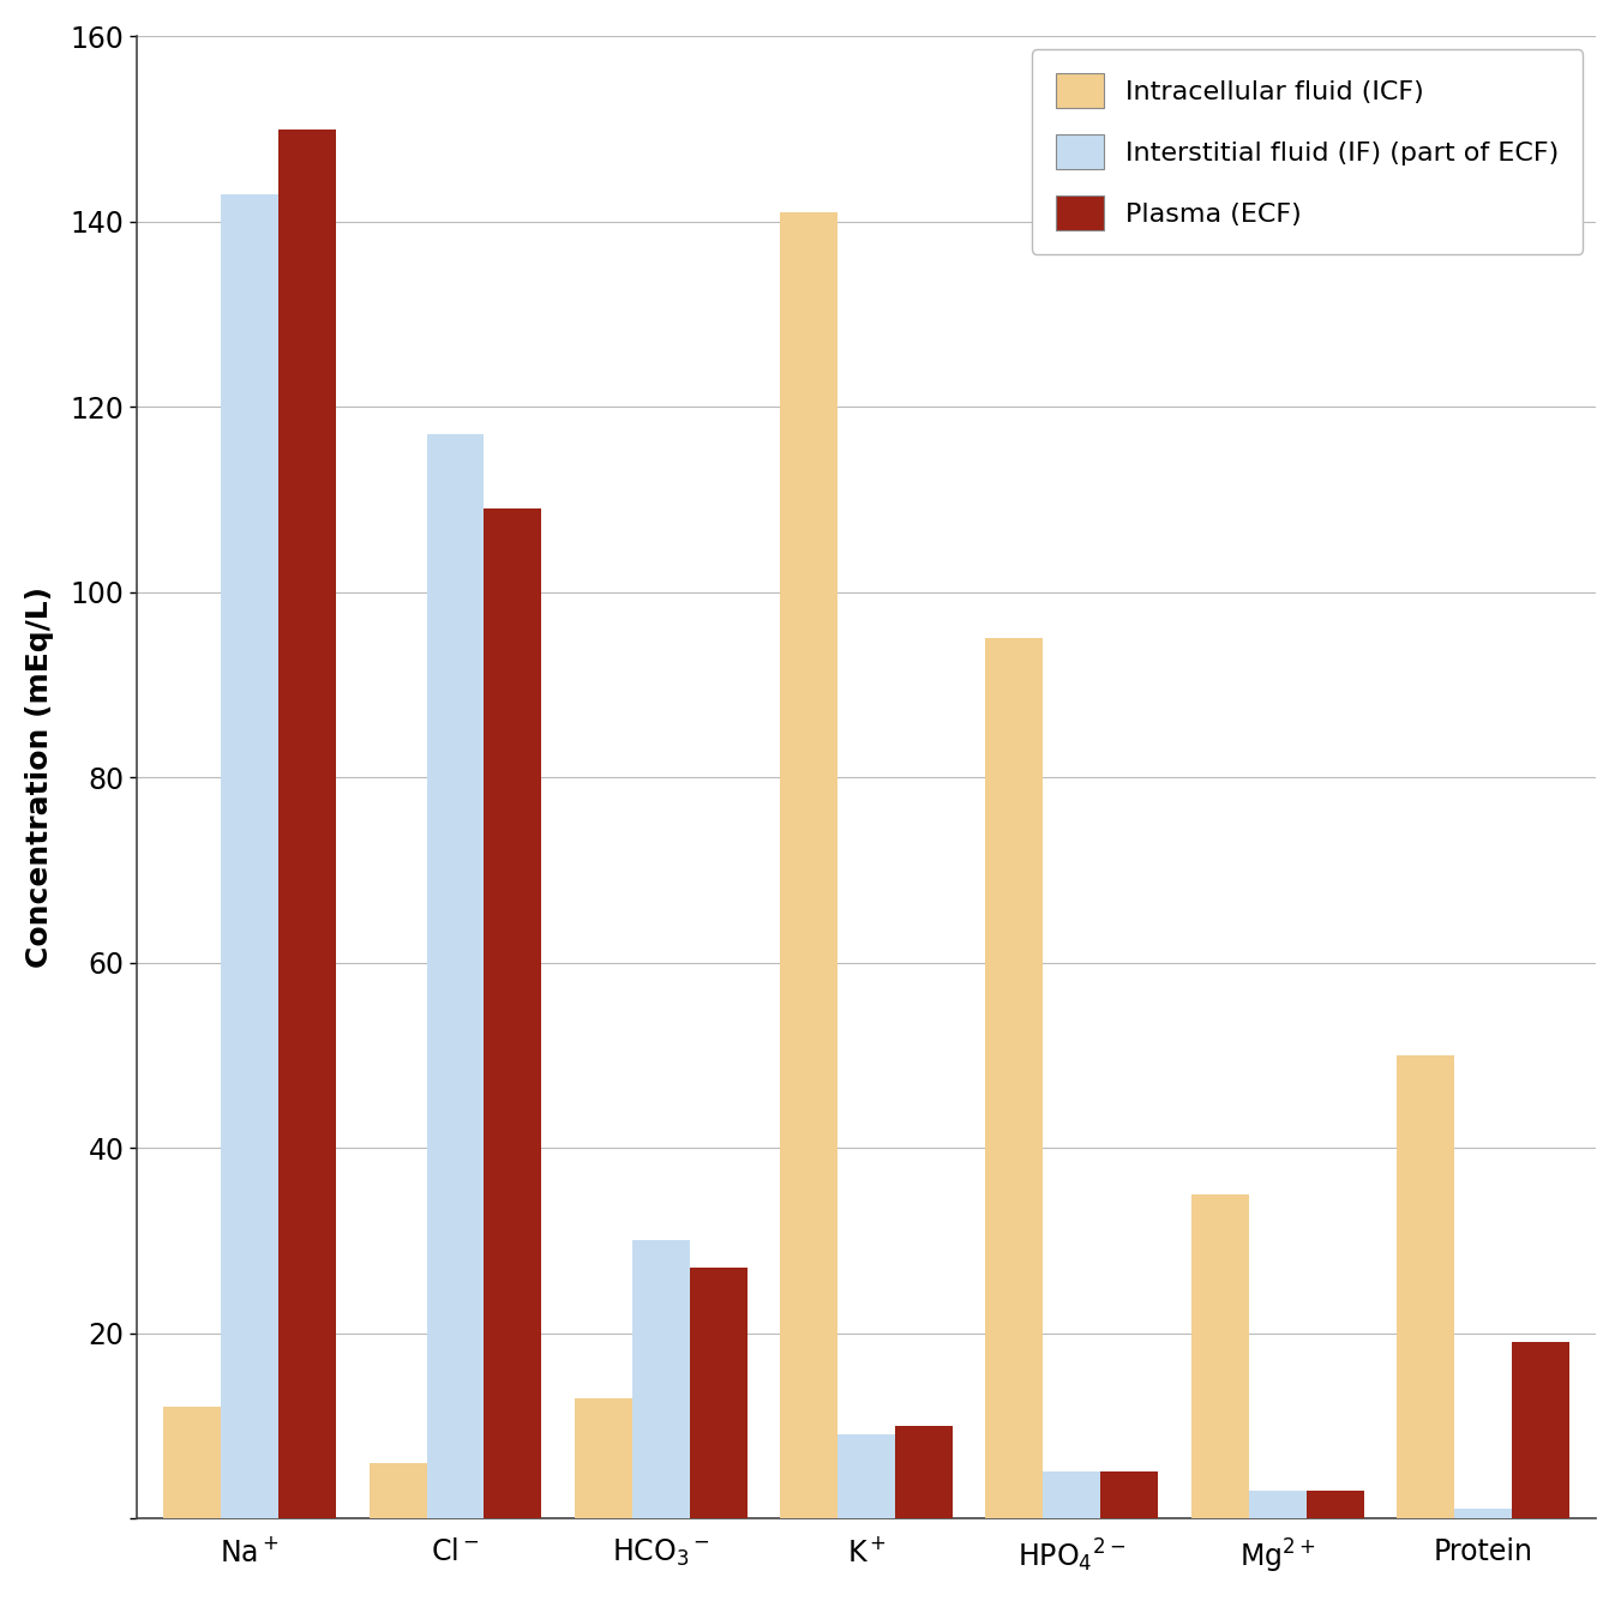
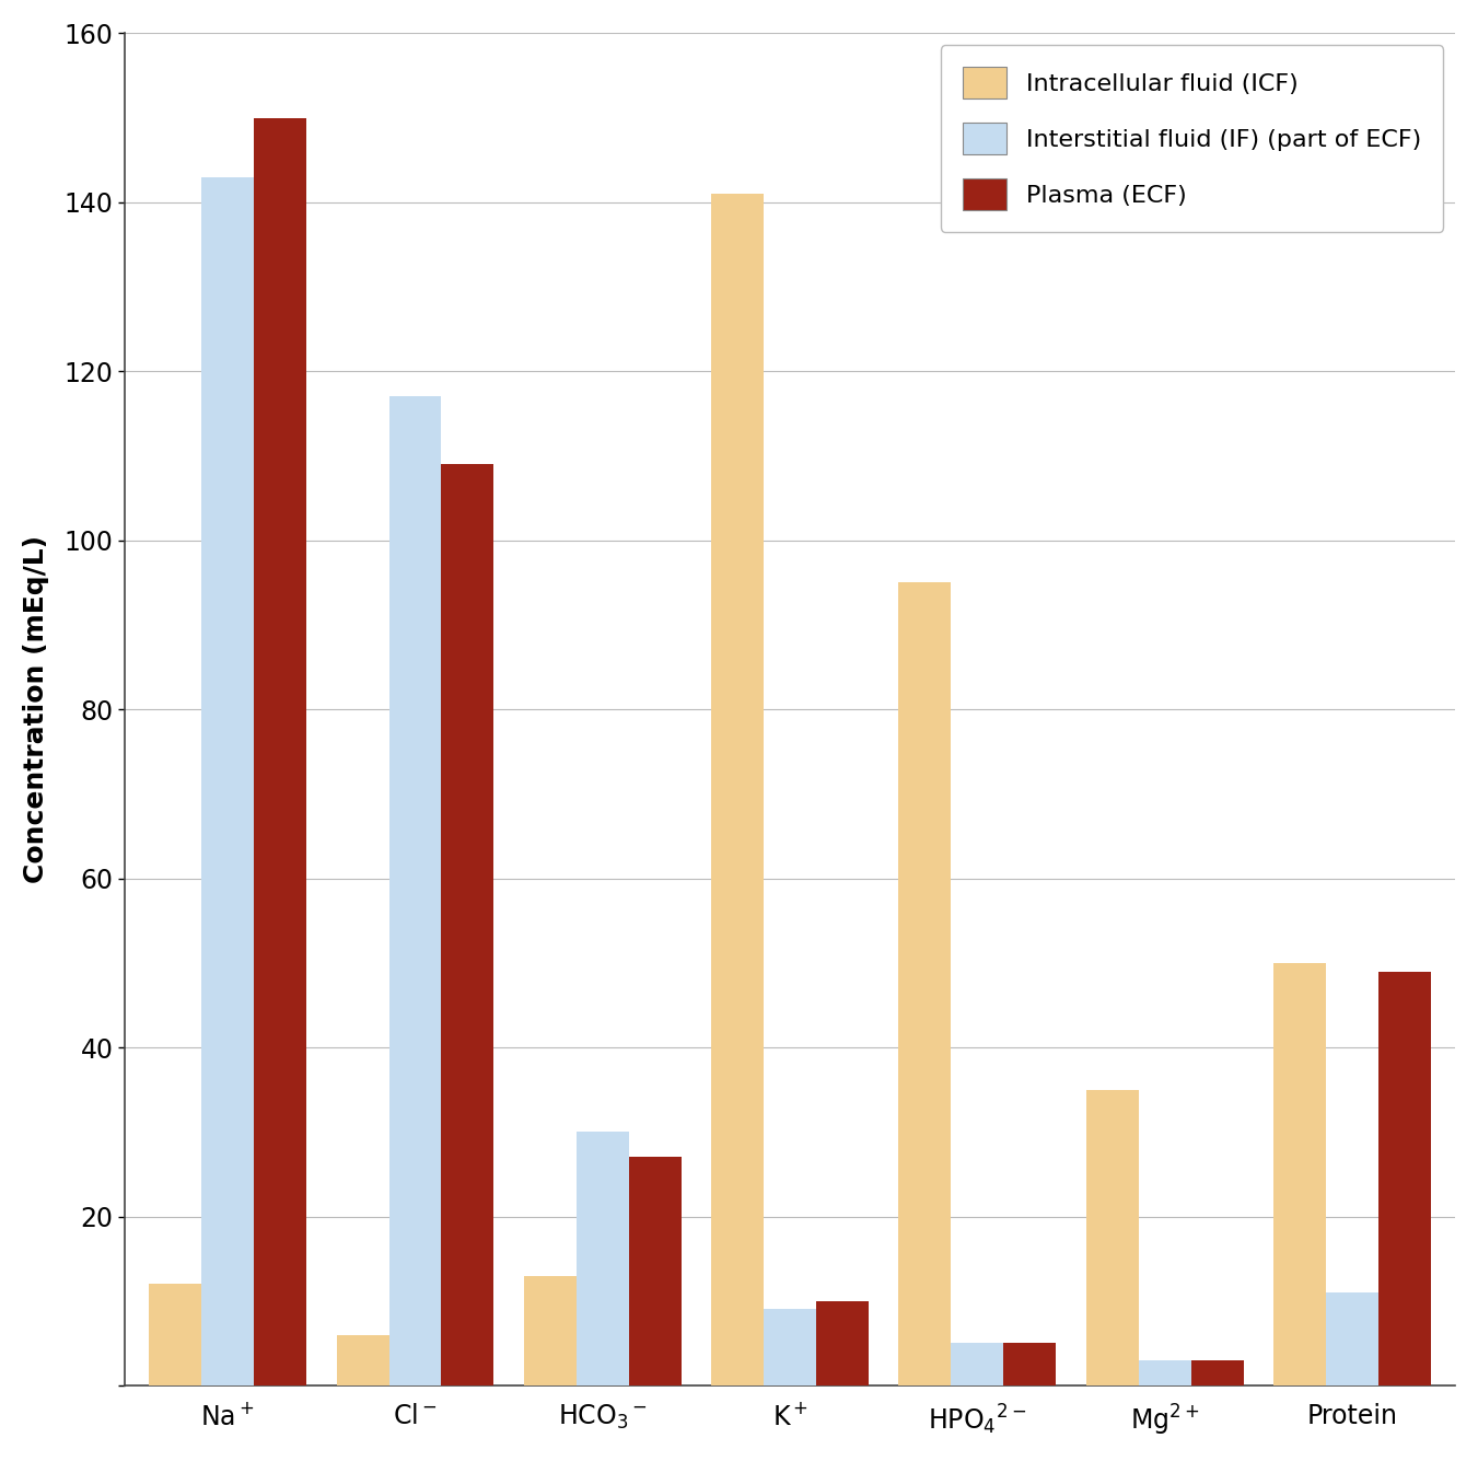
Interstitial fluid (IF) (part of ECF)/Protein: 1 -> 11
Plasma (ECF)/Protein: 19 -> 49
